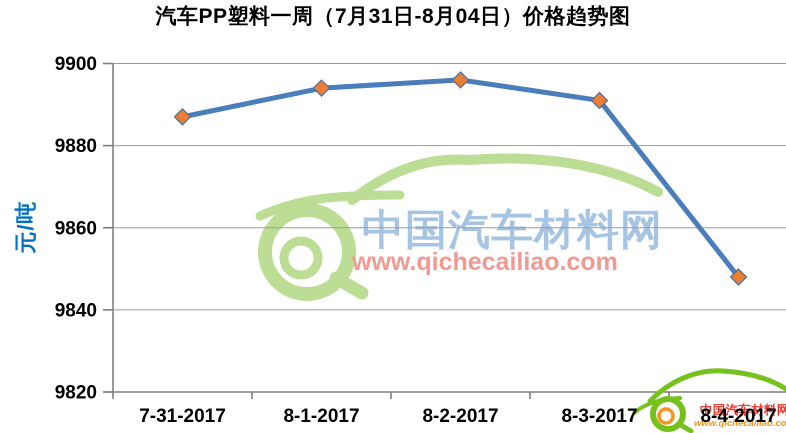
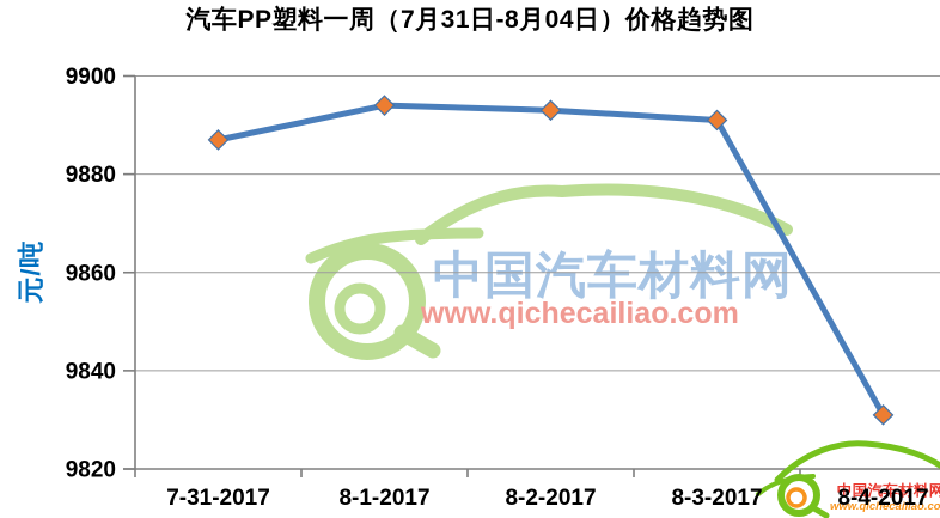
8-2-2017: 9896 -> 9893
8-4-2017: 9848 -> 9831
